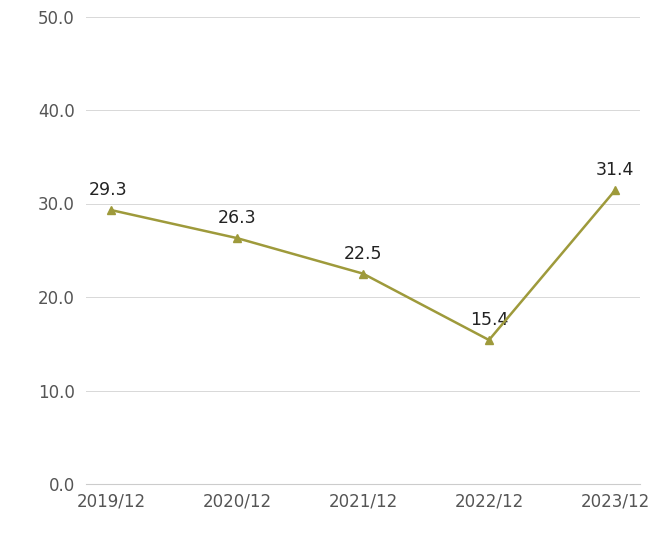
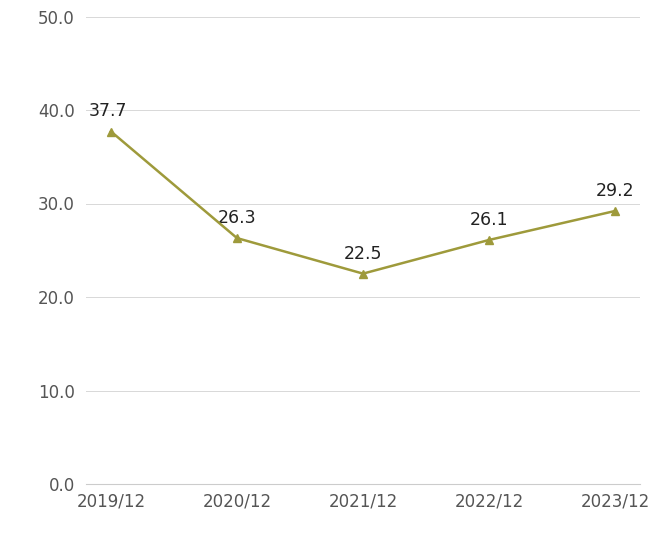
2019/12: 29.3 -> 37.7
2022/12: 15.4 -> 26.1
2023/12: 31.4 -> 29.2
